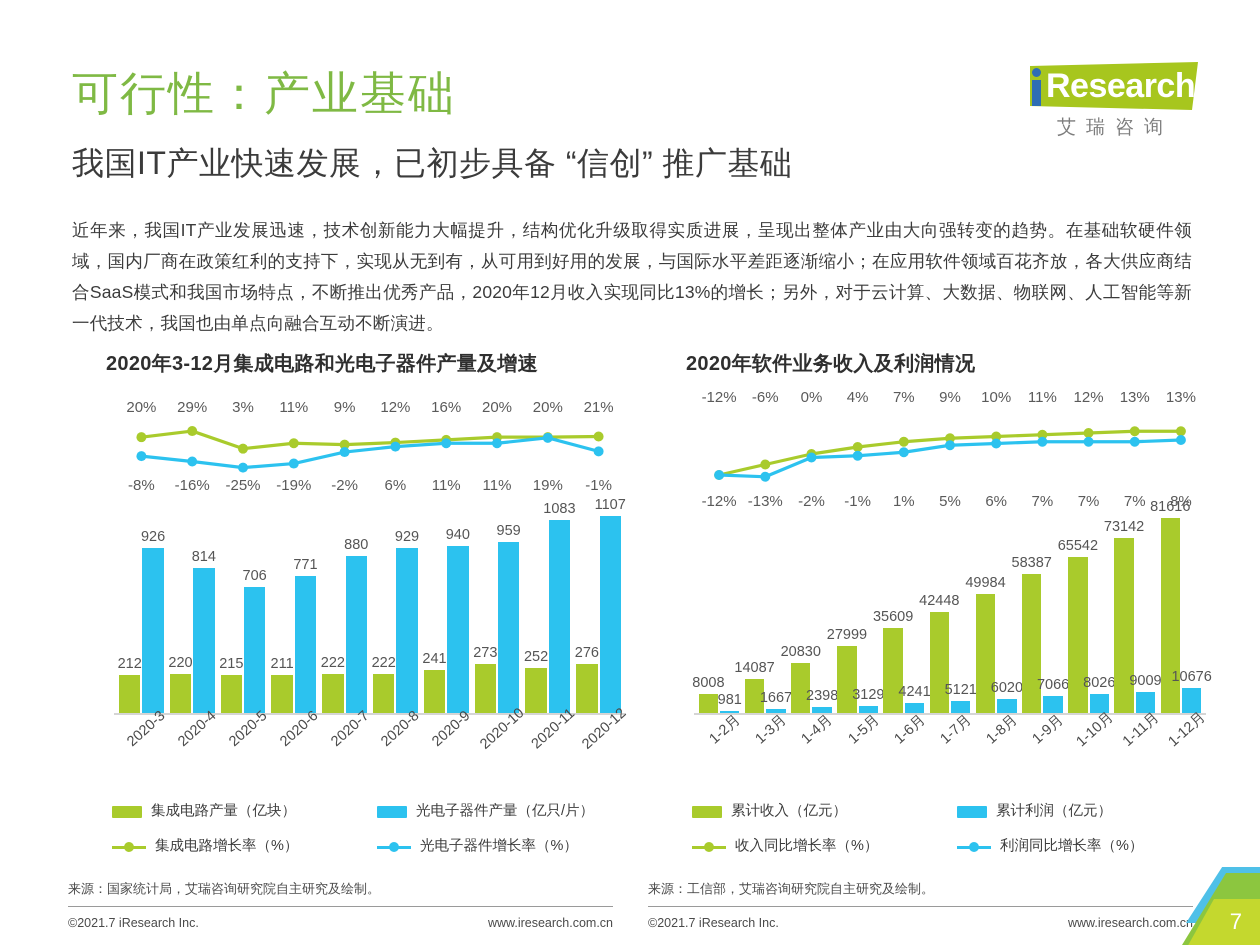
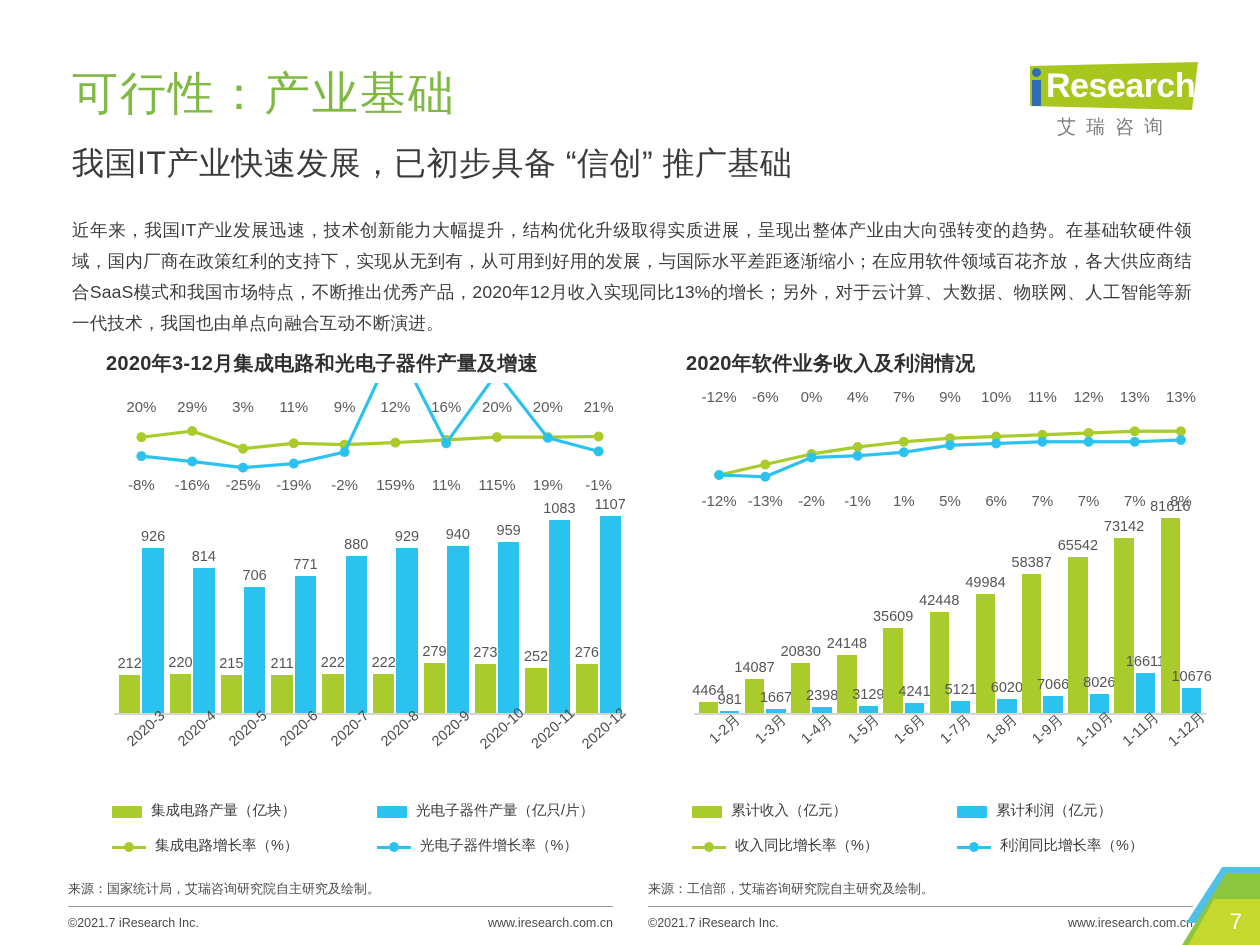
2020年3-12月集成电路和光电子器件产量及增速/光电子器件增长率（%）/2020-8: 6% -> 159%
2020年3-12月集成电路和光电子器件产量及增速/集成电路产量（亿块）/2020-9: 241 -> 279
2020年3-12月集成电路和光电子器件产量及增速/光电子器件增长率（%）/2020-10: 11% -> 115%
2020年软件业务收入及利润情况/累计收入（亿元）/1-2月: 8008 -> 4464
2020年软件业务收入及利润情况/累计收入（亿元）/1-5月: 27999 -> 24148
2020年软件业务收入及利润情况/累计利润（亿元）/1-11月: 9009 -> 16611
